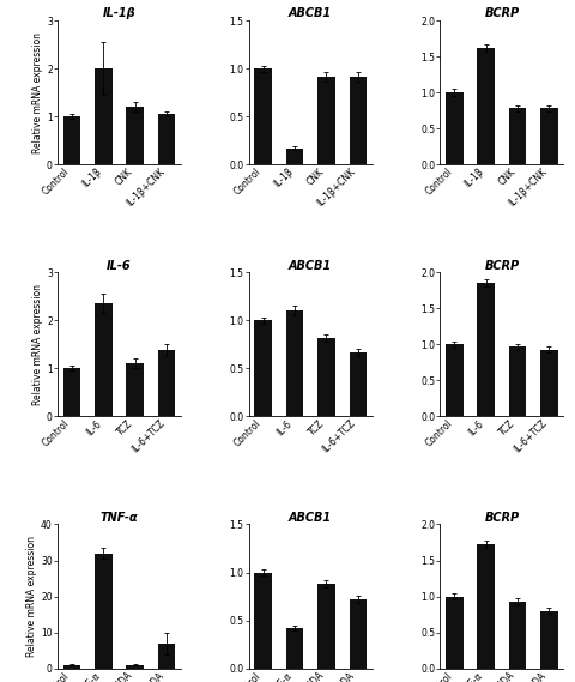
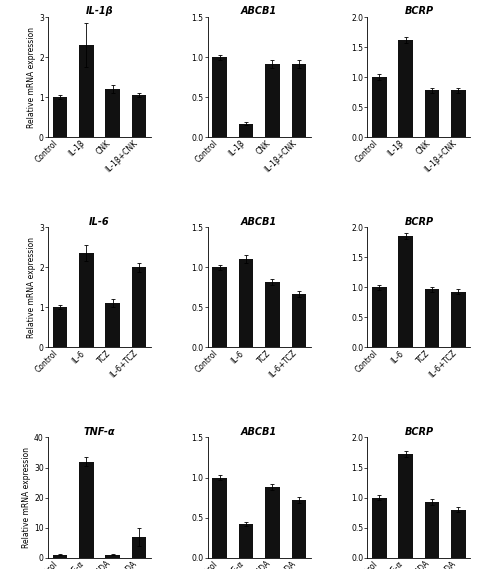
IL-1β/IL-1β: 2.00 -> 2.30
IL-6/IL-6+TCZ: 1.38 -> 2.00
